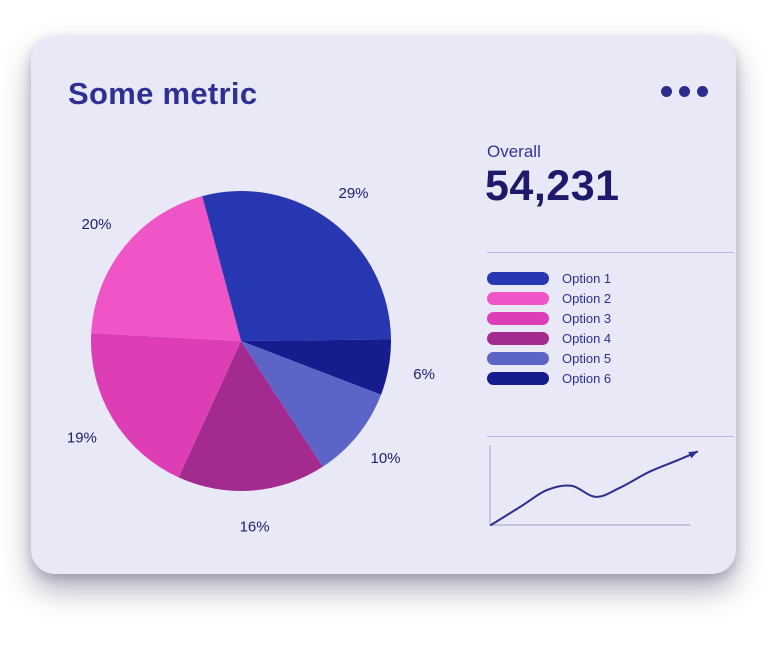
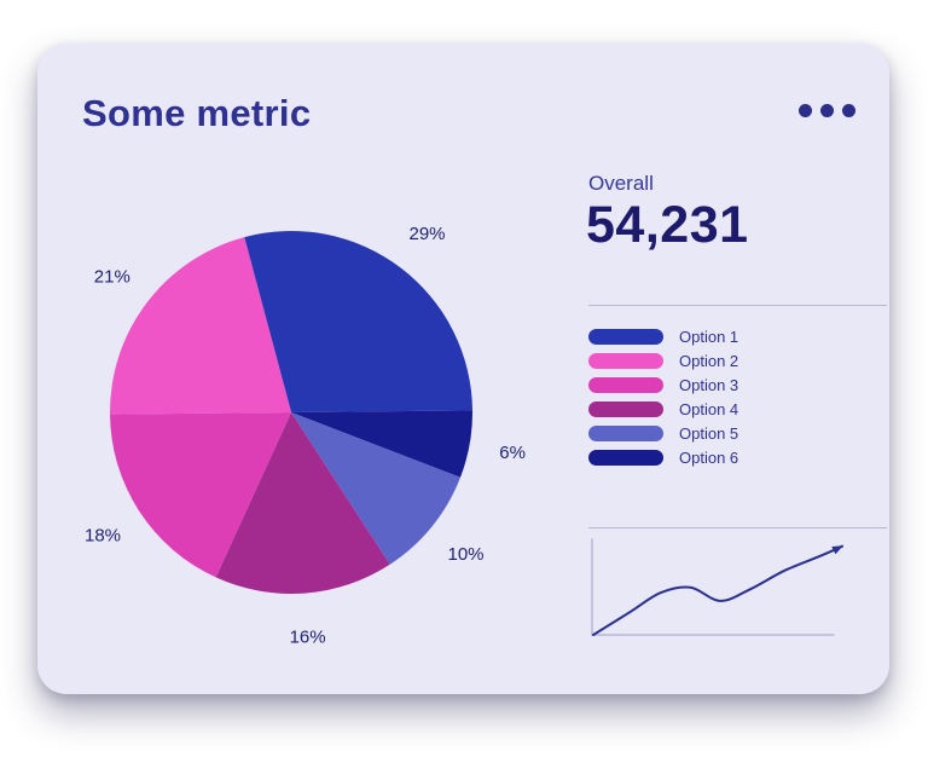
Option 2: 20% -> 21%
Option 3: 19% -> 18%
